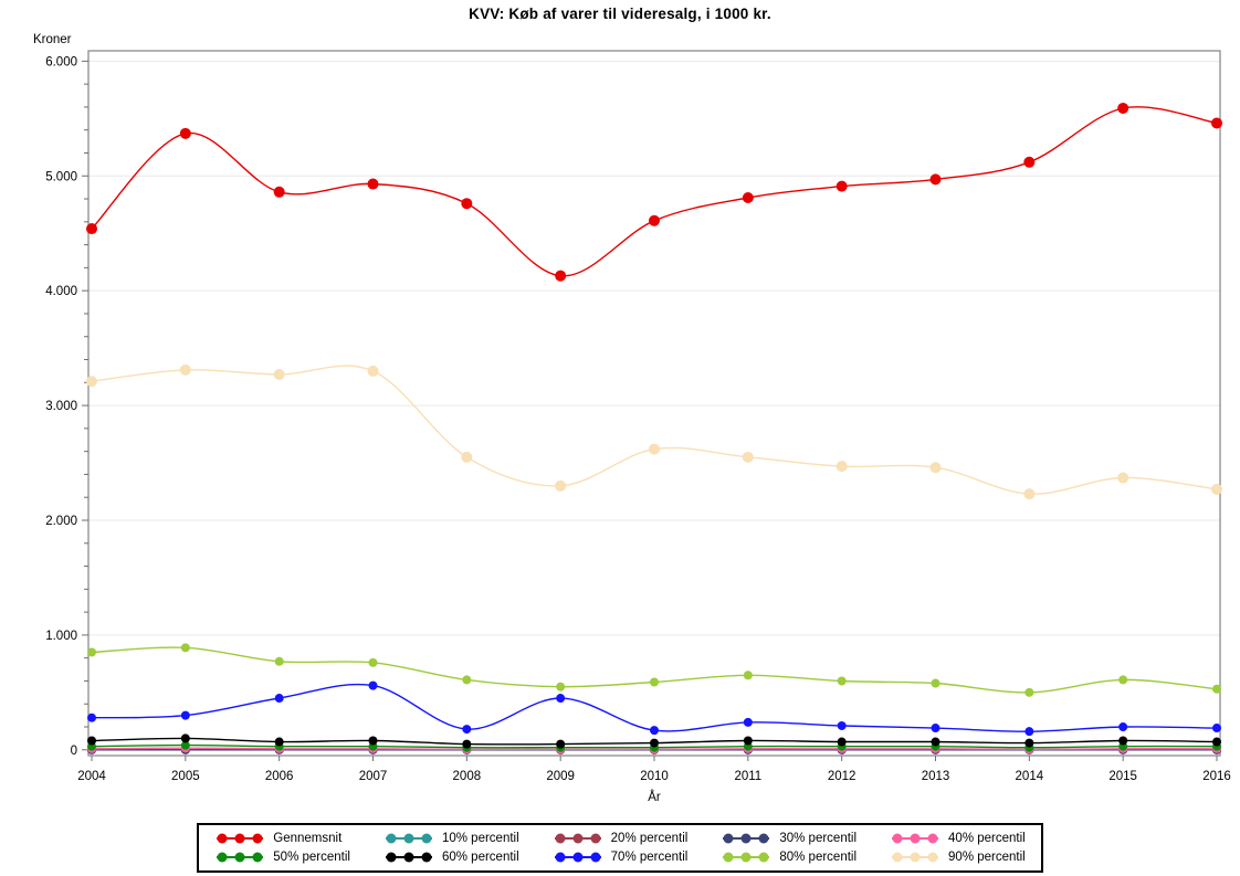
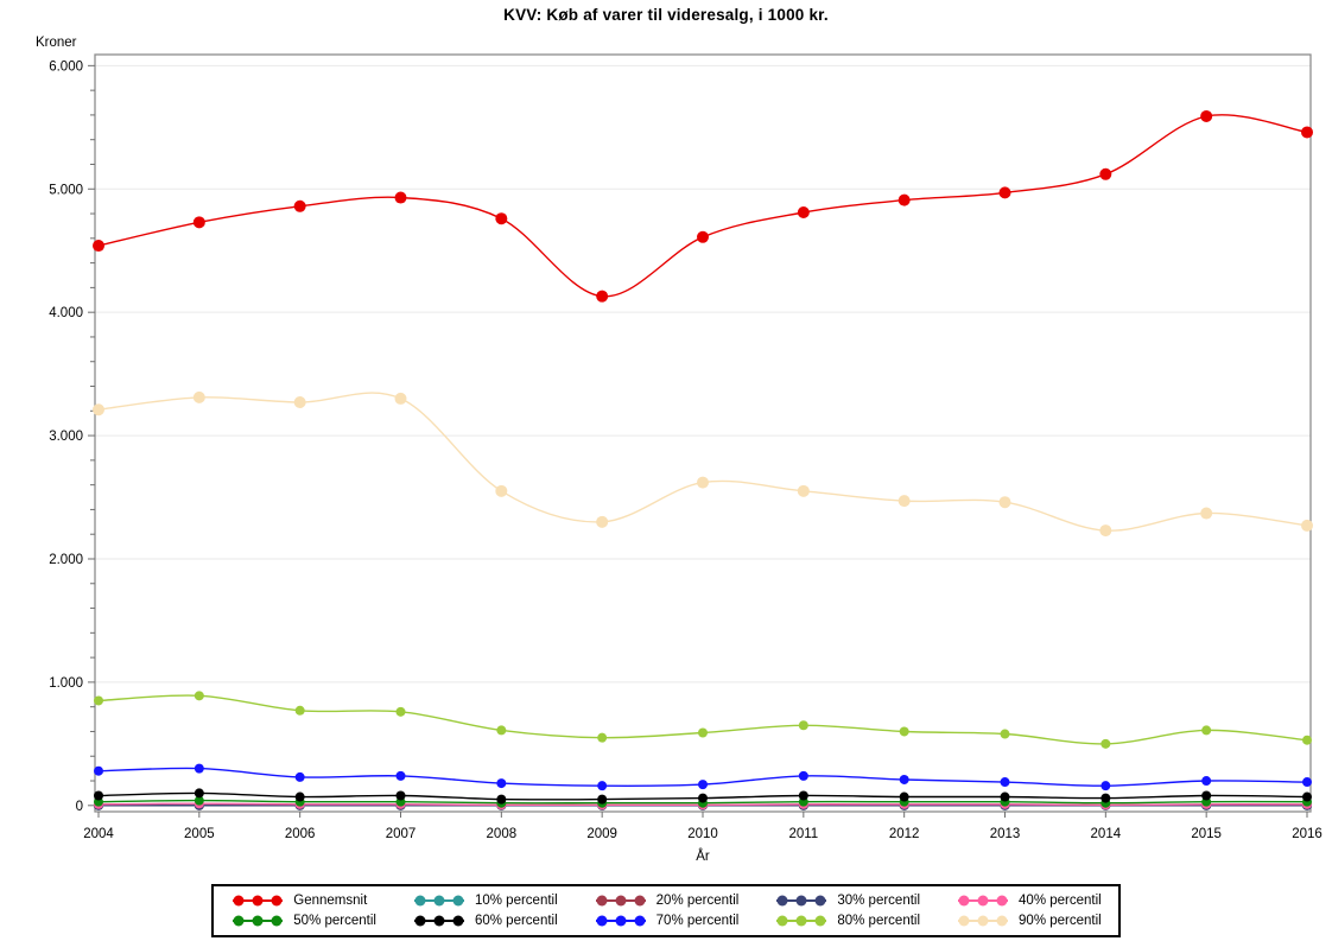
Gennemsnit/2005: 5370 -> 4730
70% percentil/2006: 450 -> 230
70% percentil/2007: 560 -> 240
70% percentil/2009: 450 -> 160
